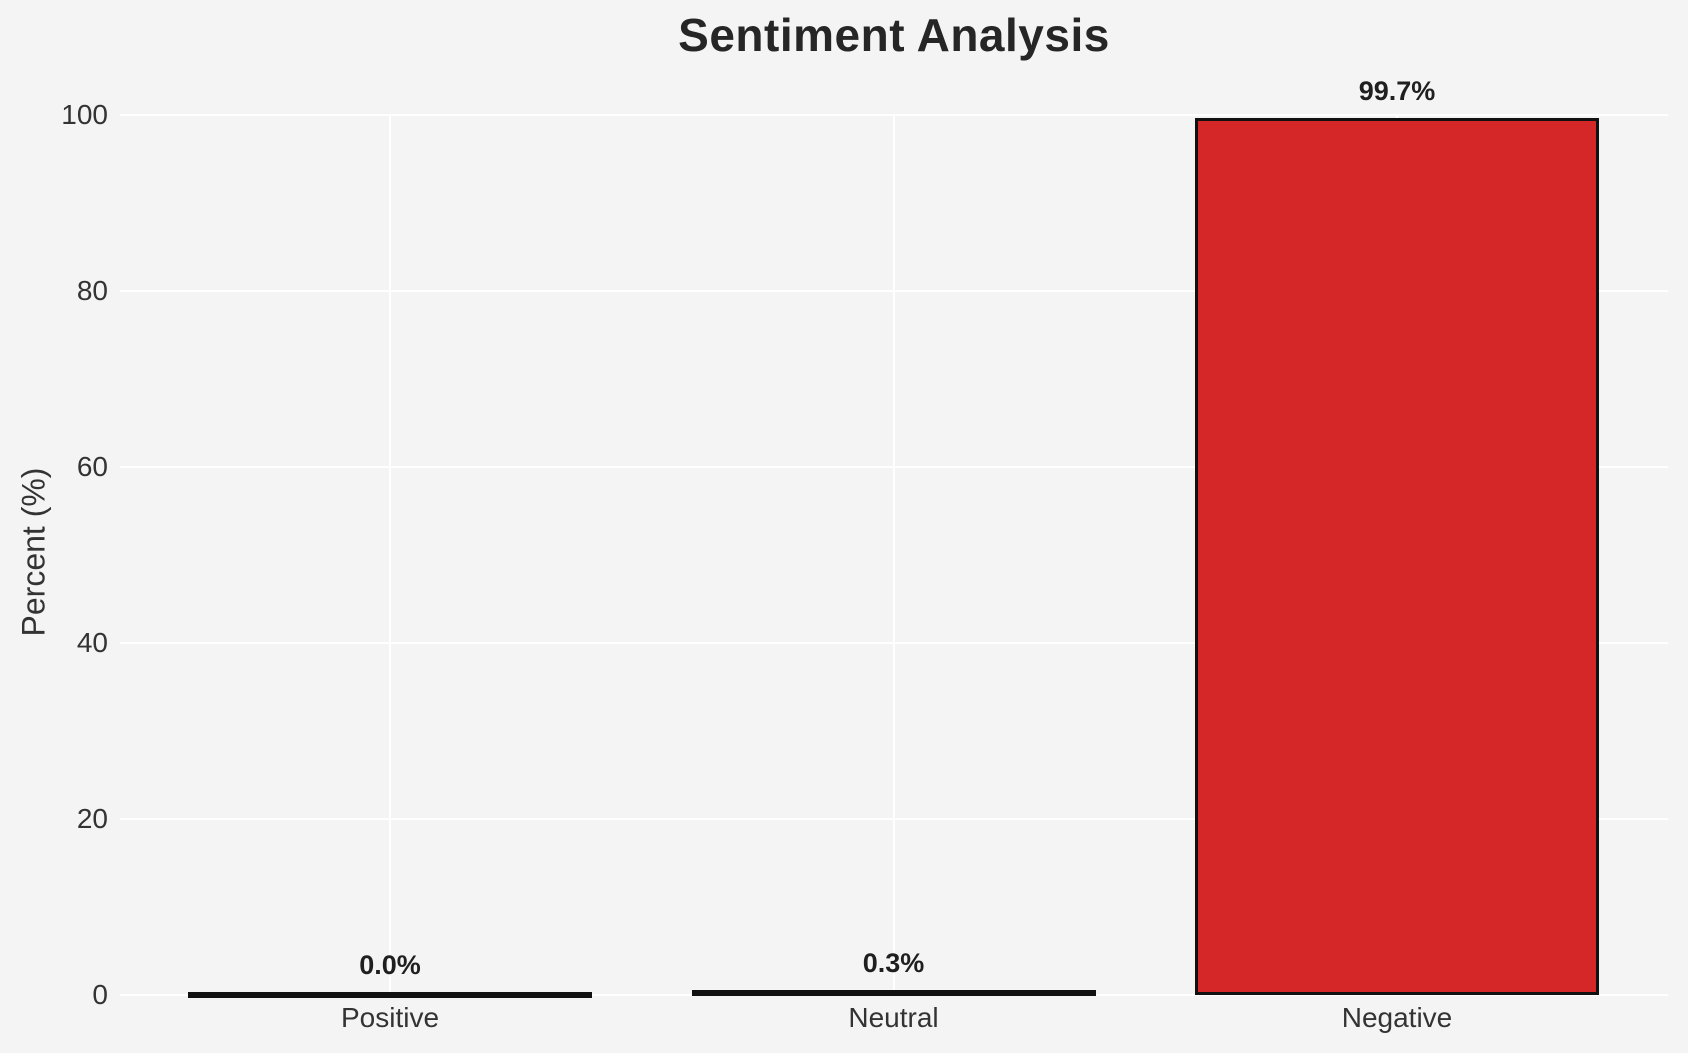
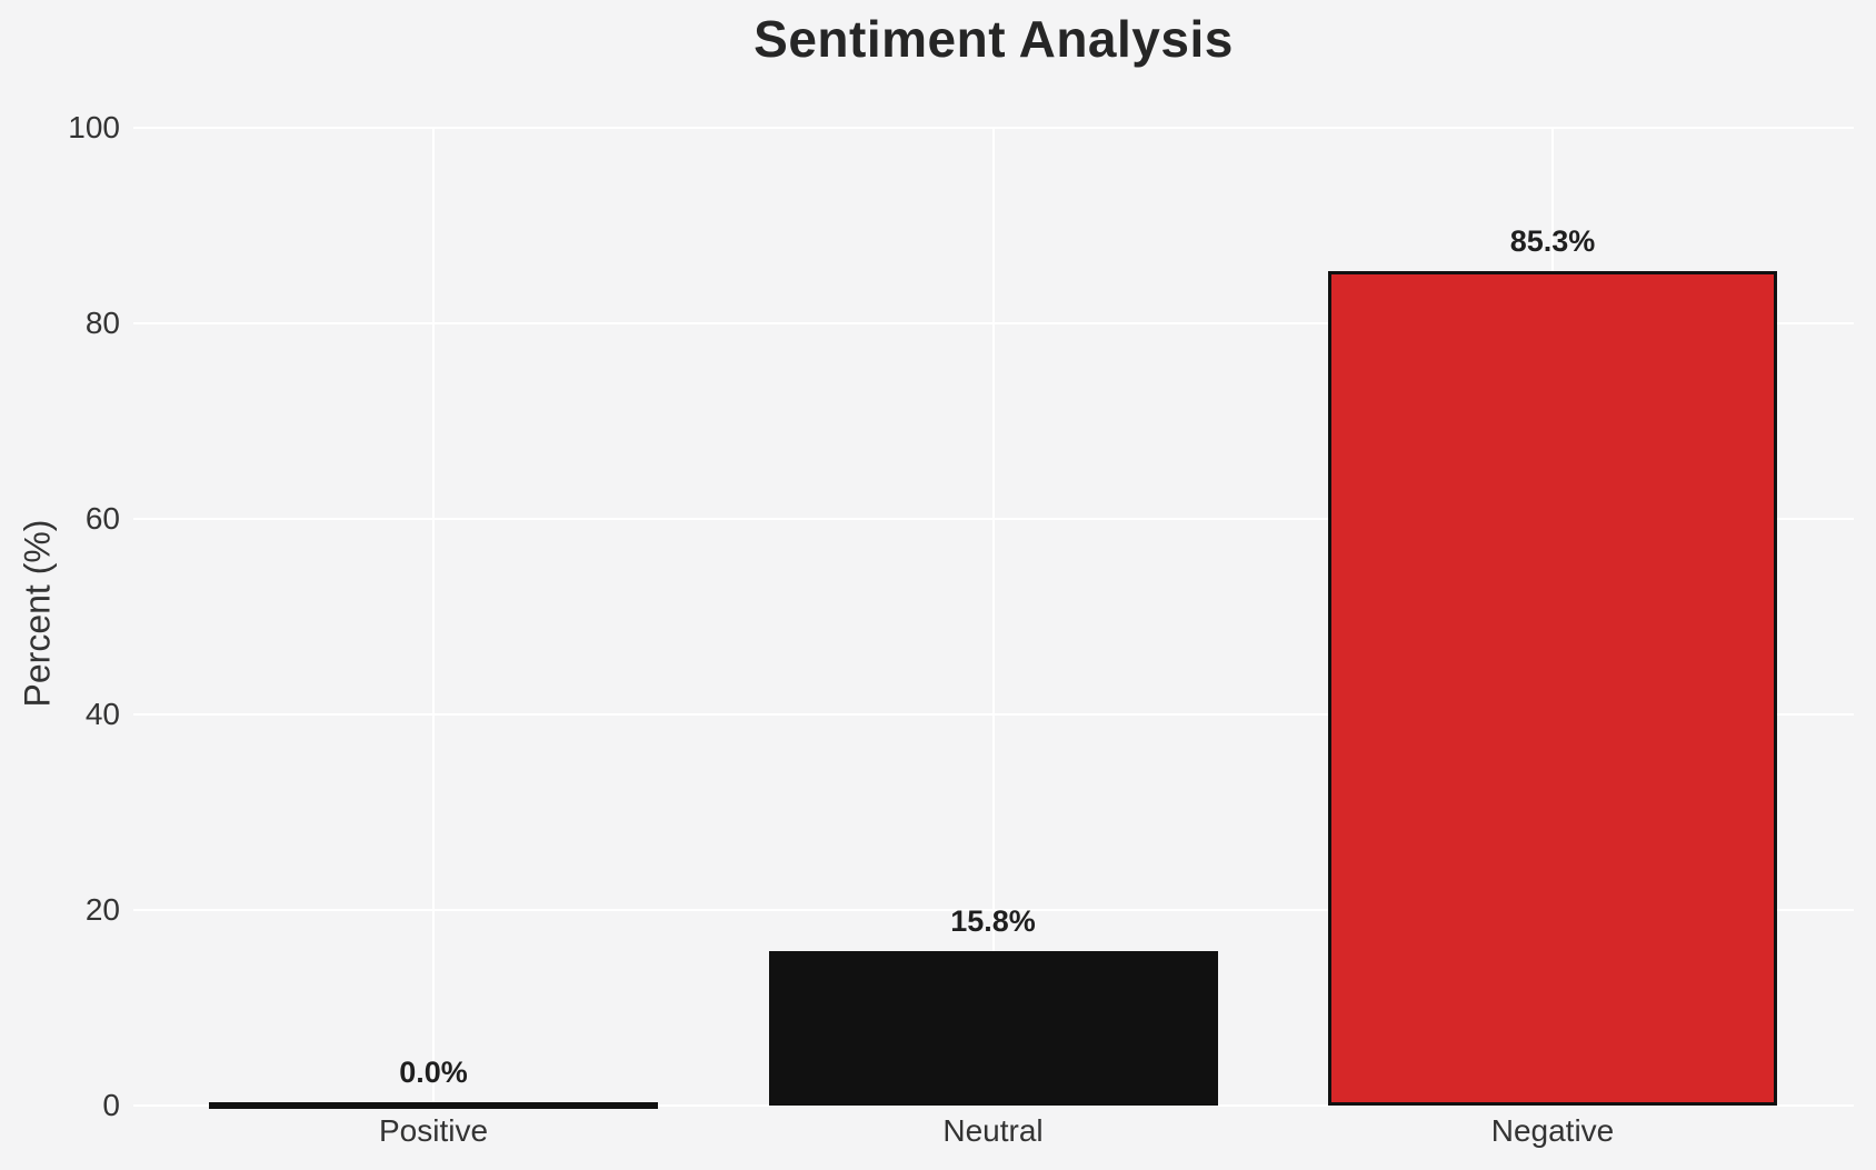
Neutral: 0.3% -> 15.8%
Negative: 99.7% -> 85.3%
